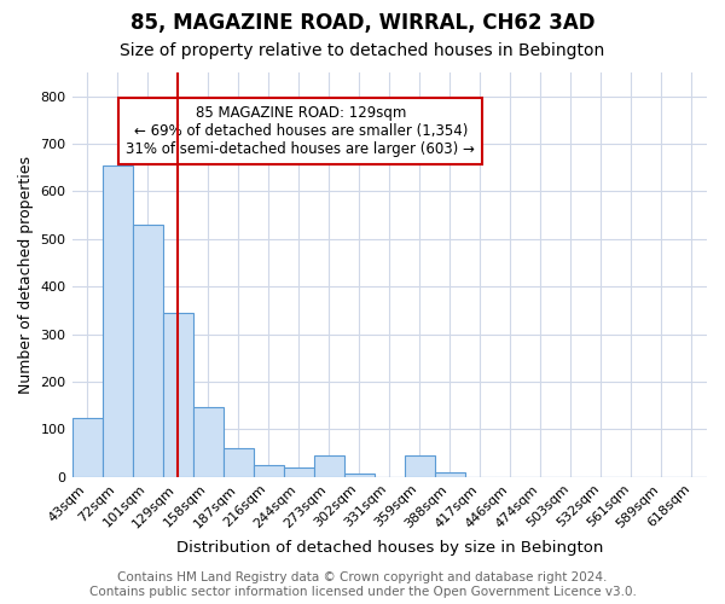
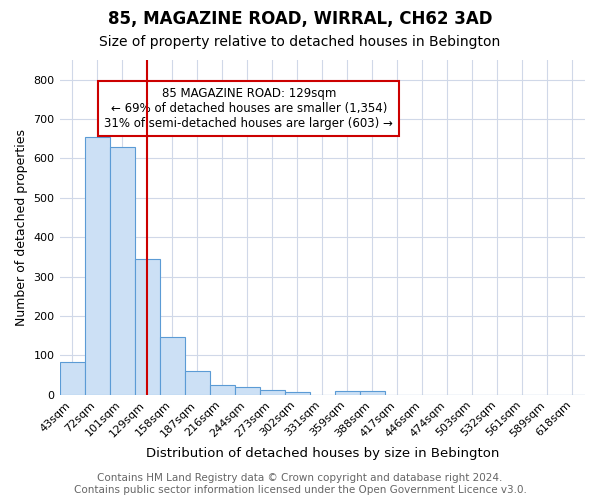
43sqm: 125 -> 83
101sqm: 530 -> 630
273sqm: 45 -> 12
359sqm: 45 -> 10
